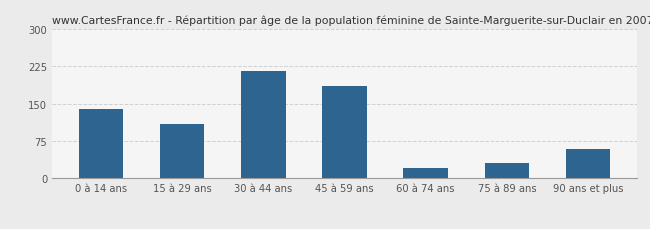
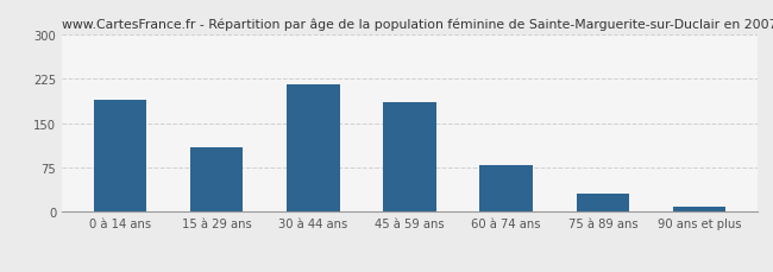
0 à 14 ans: 140 -> 190
60 à 74 ans: 20 -> 80
90 ans et plus: 60 -> 8
